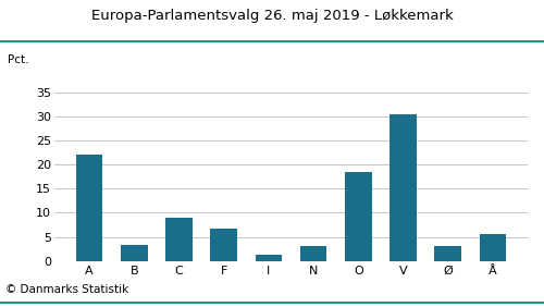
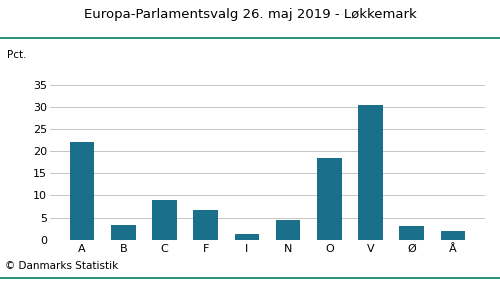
N: 3.0 -> 4.4
Å: 5.5 -> 2.0
